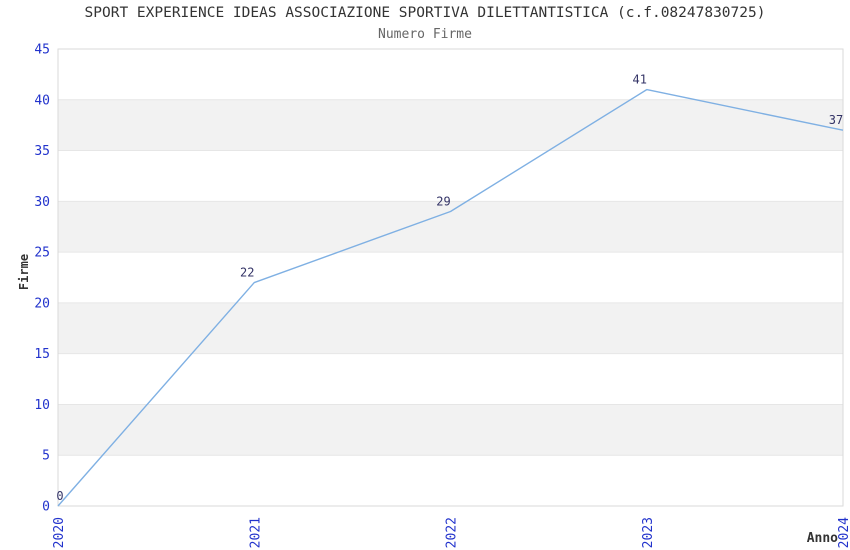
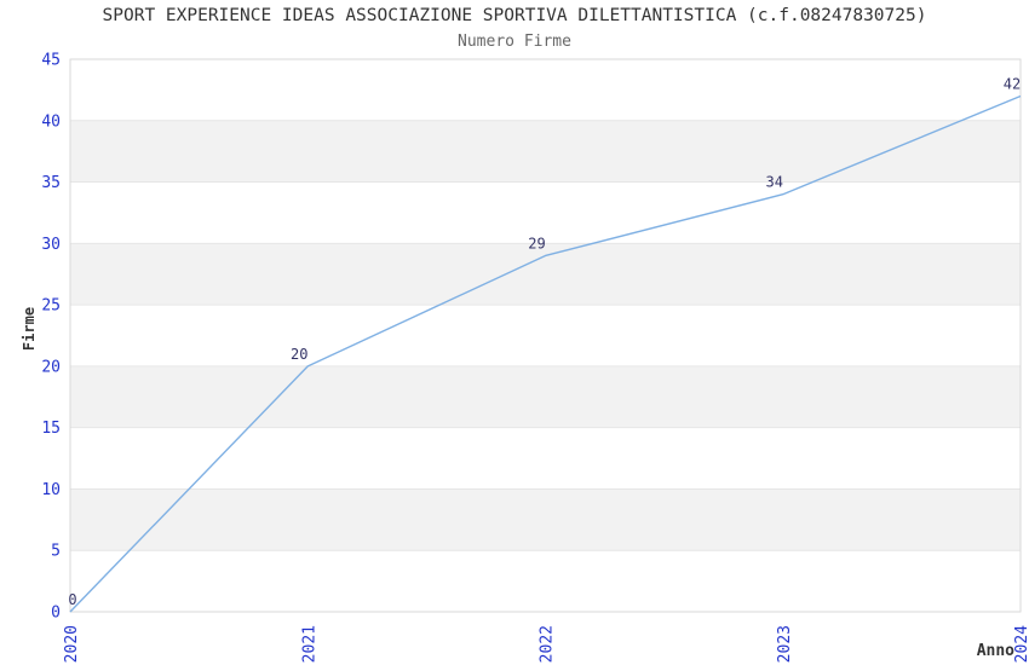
2021: 22 -> 20
2023: 41 -> 34
2024: 37 -> 42
